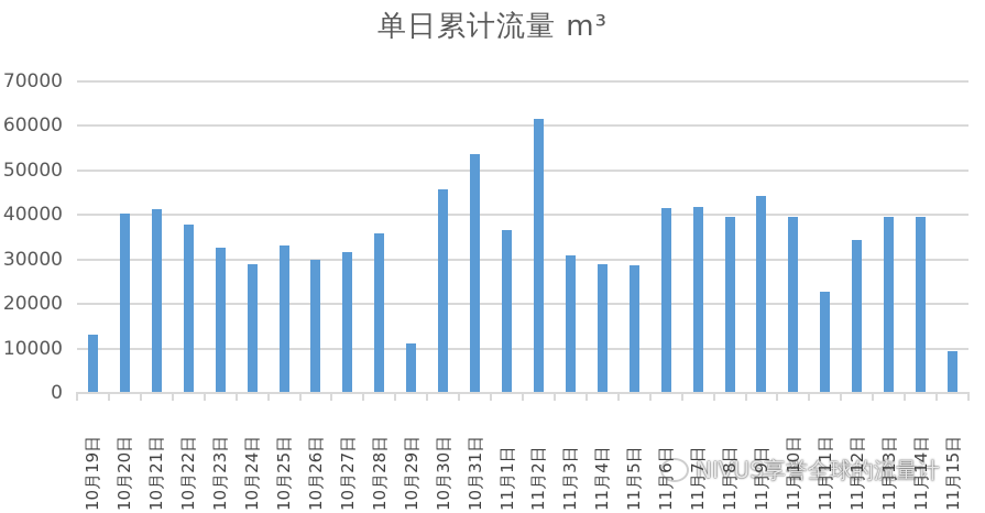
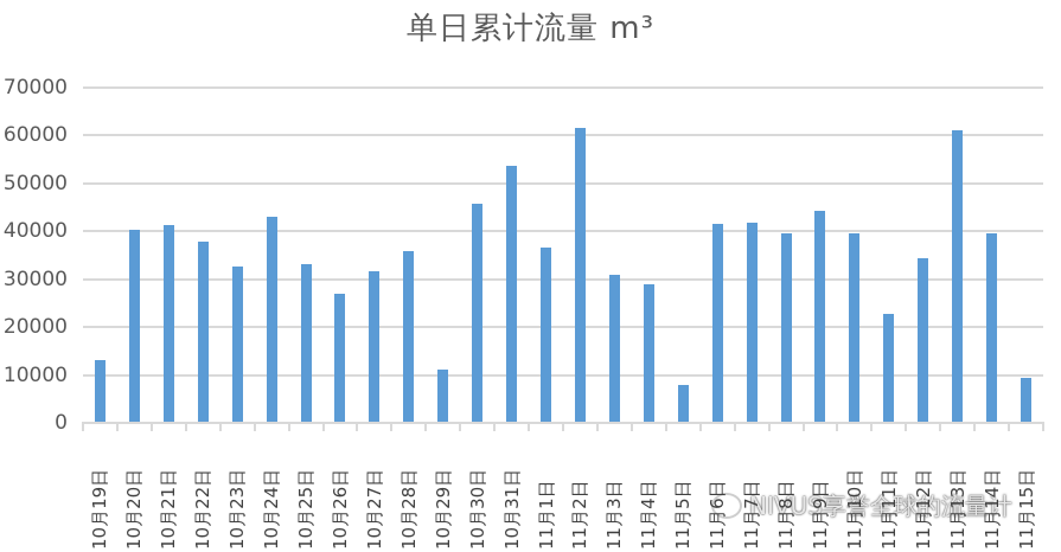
10月24日: 29000 -> 43000
10月26日: 30000 -> 27000
11月5日: 29000 -> 8000
11月13日: 40000 -> 61000
